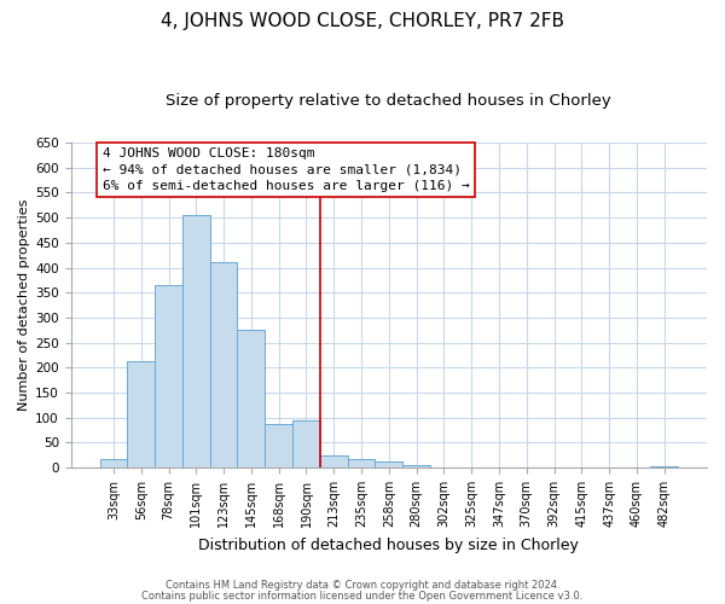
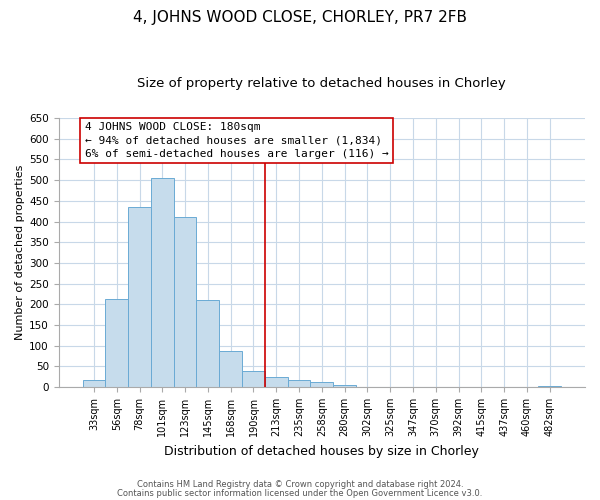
78sqm: 365 -> 435
145sqm: 275 -> 210
190sqm: 95 -> 40
